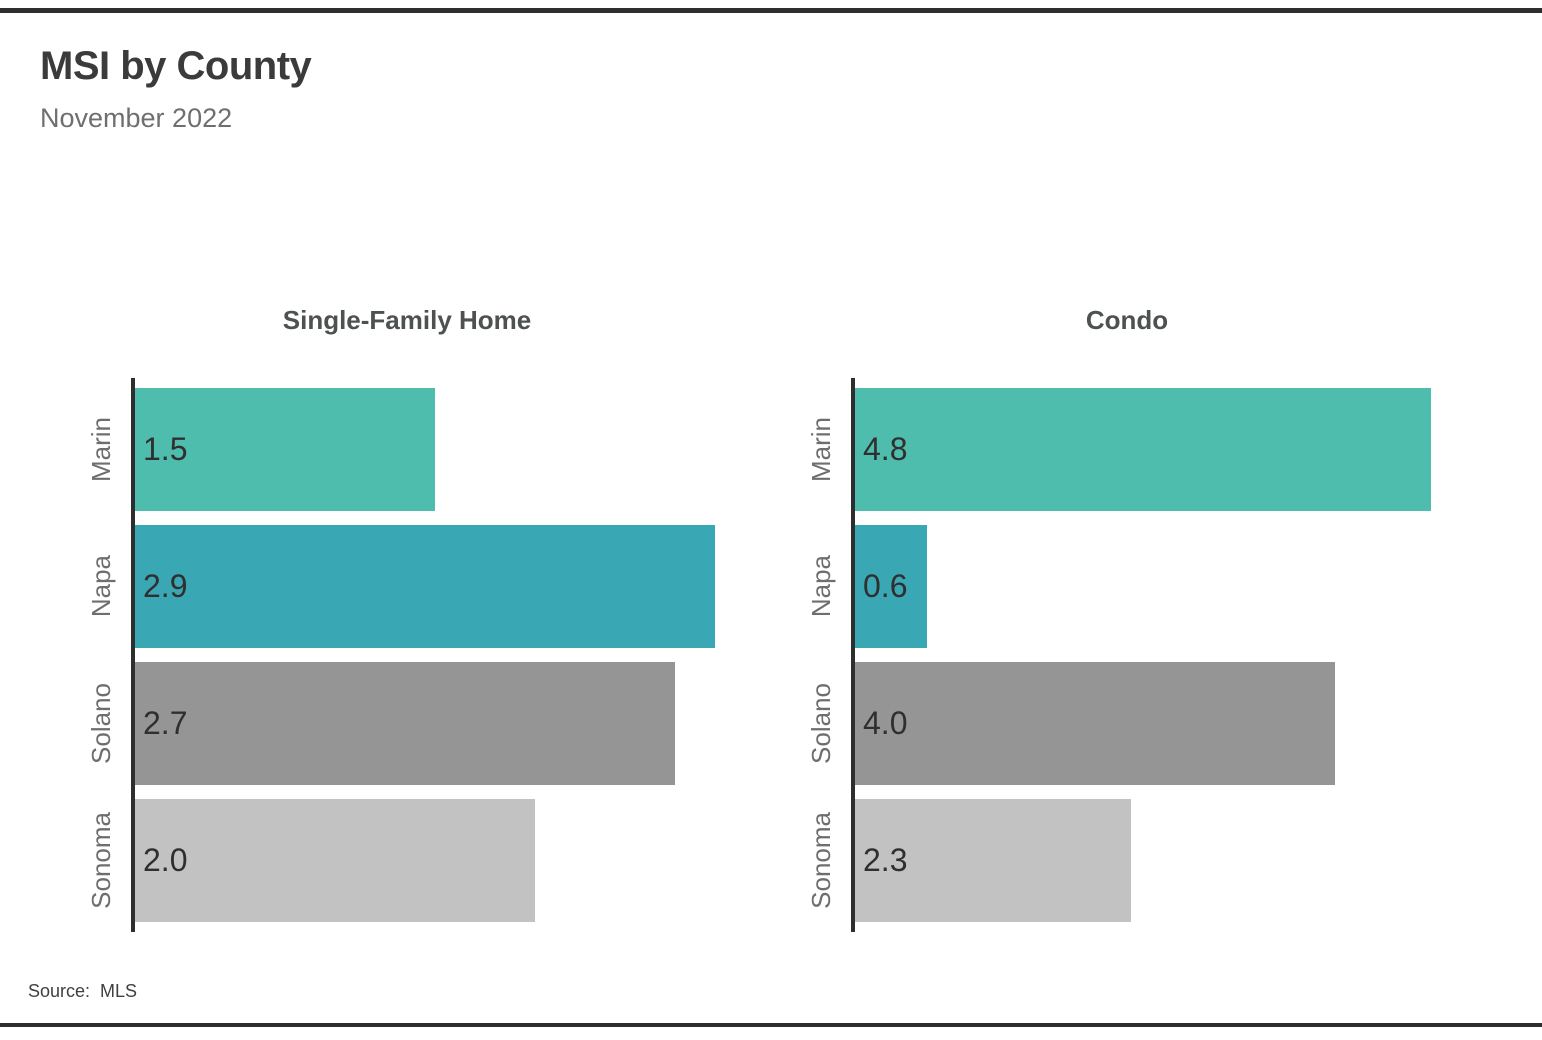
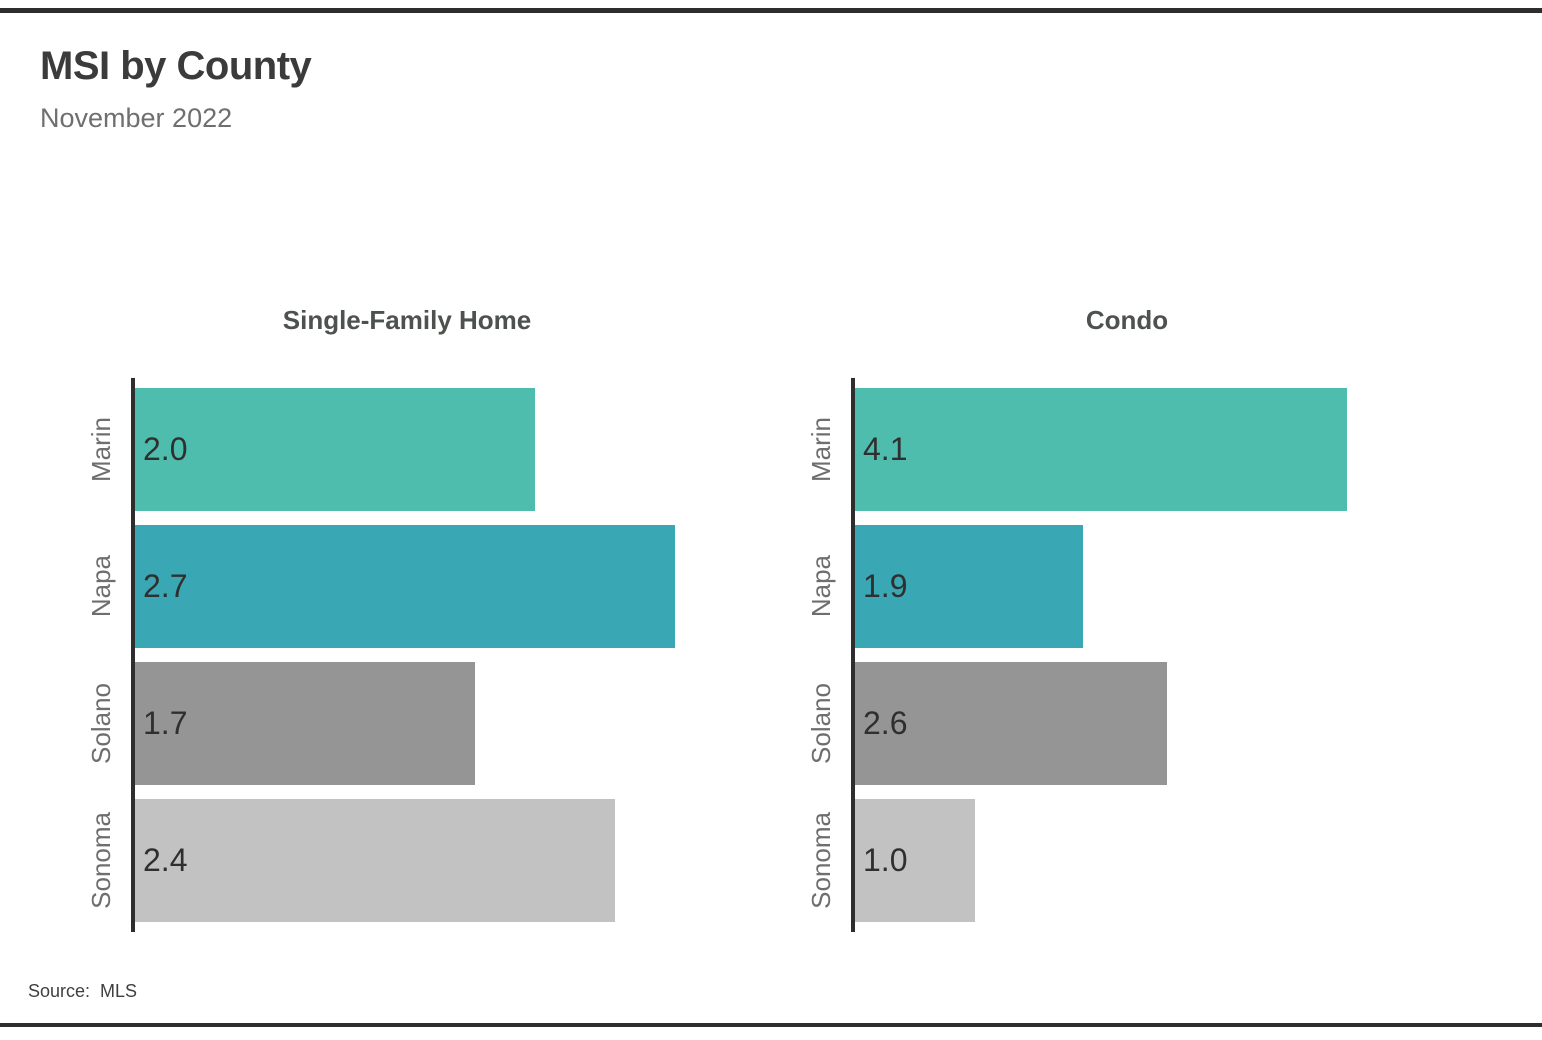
Single-Family Home/Marin: 1.5 -> 2.0
Single-Family Home/Napa: 2.9 -> 2.7
Single-Family Home/Solano: 2.7 -> 1.7
Single-Family Home/Sonoma: 2.0 -> 2.4
Condo/Marin: 4.8 -> 4.1
Condo/Napa: 0.6 -> 1.9
Condo/Solano: 4.0 -> 2.6
Condo/Sonoma: 2.3 -> 1.0
